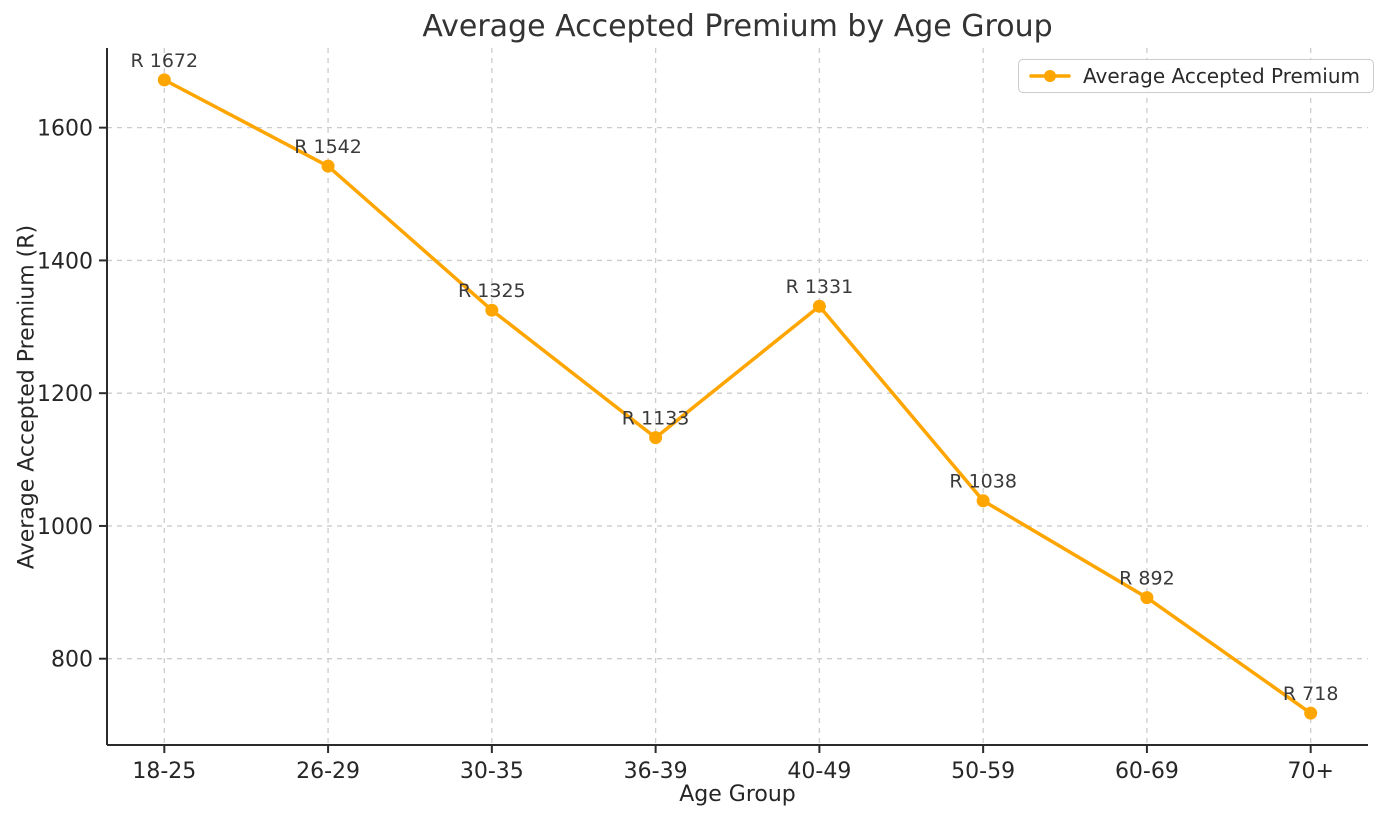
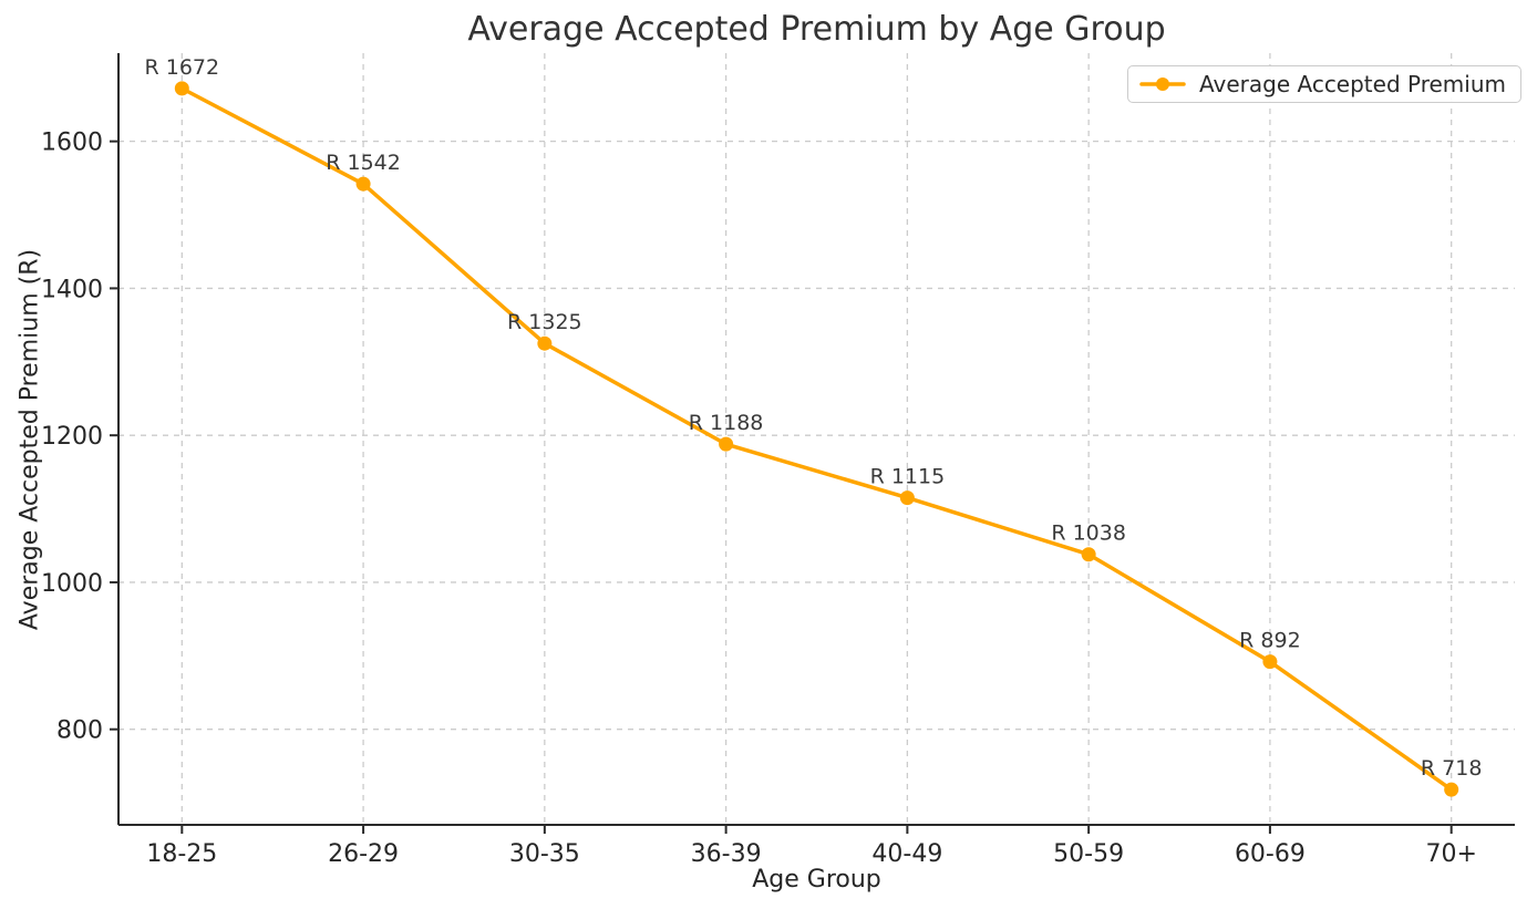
36-39: 1133 -> 1188
40-49: 1331 -> 1115
